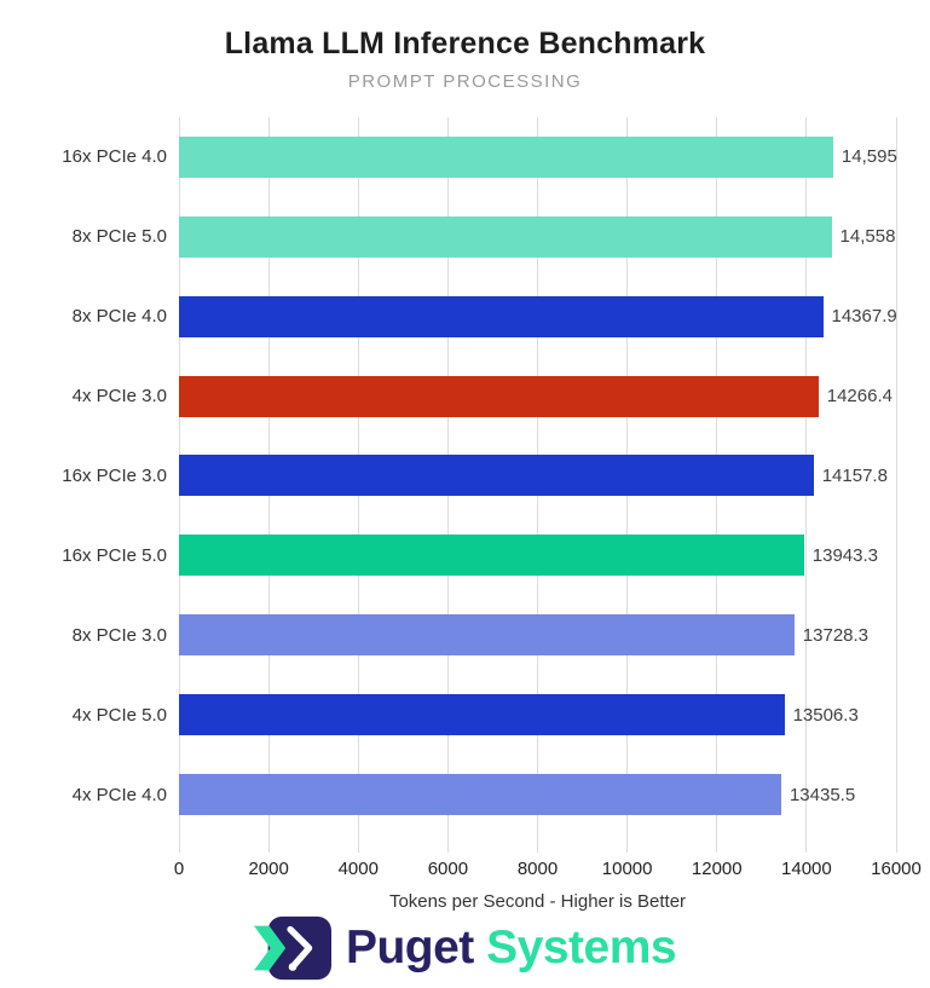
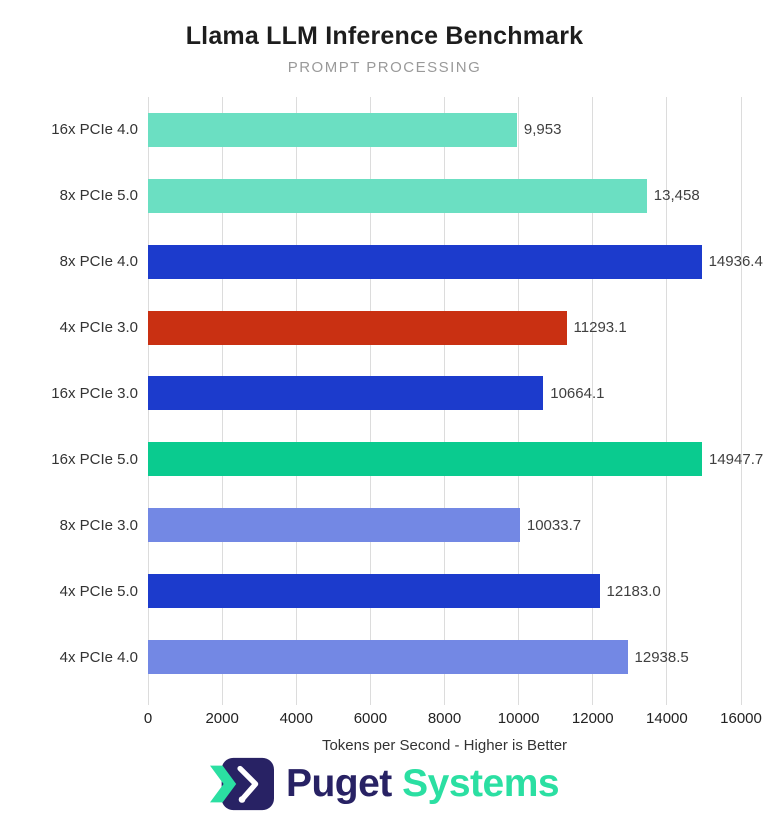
16x PCIe 4.0: 14,595 -> 9,953
8x PCIe 5.0: 14,558 -> 13,458
8x PCIe 4.0: 14367.9 -> 14936.4
4x PCIe 3.0: 14266.4 -> 11293.1
16x PCIe 3.0: 14157.8 -> 10664.1
16x PCIe 5.0: 13943.3 -> 14947.7
8x PCIe 3.0: 13728.3 -> 10033.7
4x PCIe 5.0: 13506.3 -> 12183.0
4x PCIe 4.0: 13435.5 -> 12938.5
